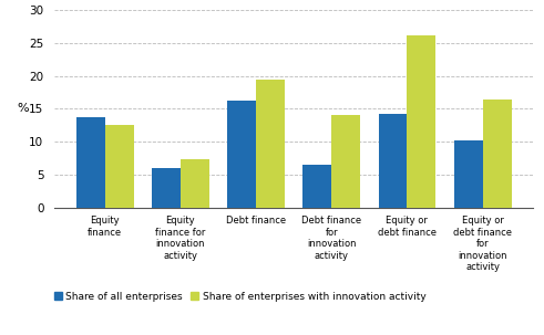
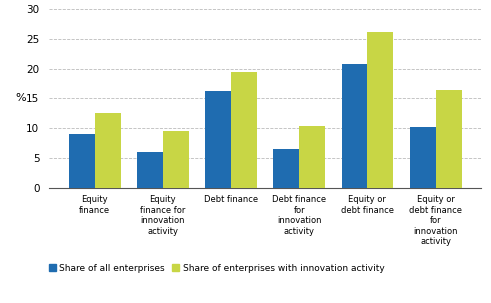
Share of all enterprises/Equity finance: 13.8 -> 9.0
Share of enterprises with innovation activity/Equity finance for innovation activity: 7.4 -> 9.6
Share of enterprises with innovation activity/Debt finance for innovation activity: 14.0 -> 10.4
Share of all enterprises/Equity or debt finance: 14.2 -> 20.8
